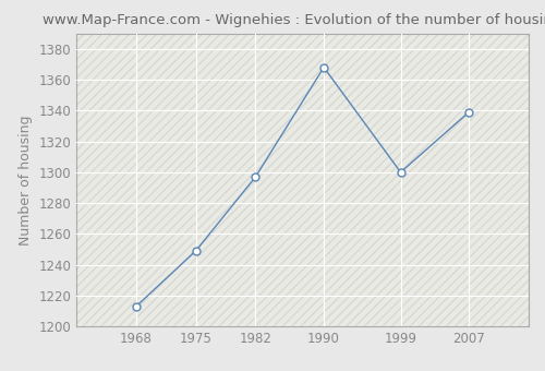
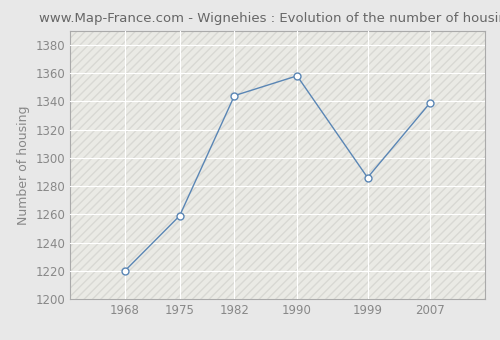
1968: 1213 -> 1220
1975: 1249 -> 1259
1982: 1297 -> 1344
1990: 1368 -> 1358
1999: 1300 -> 1286
